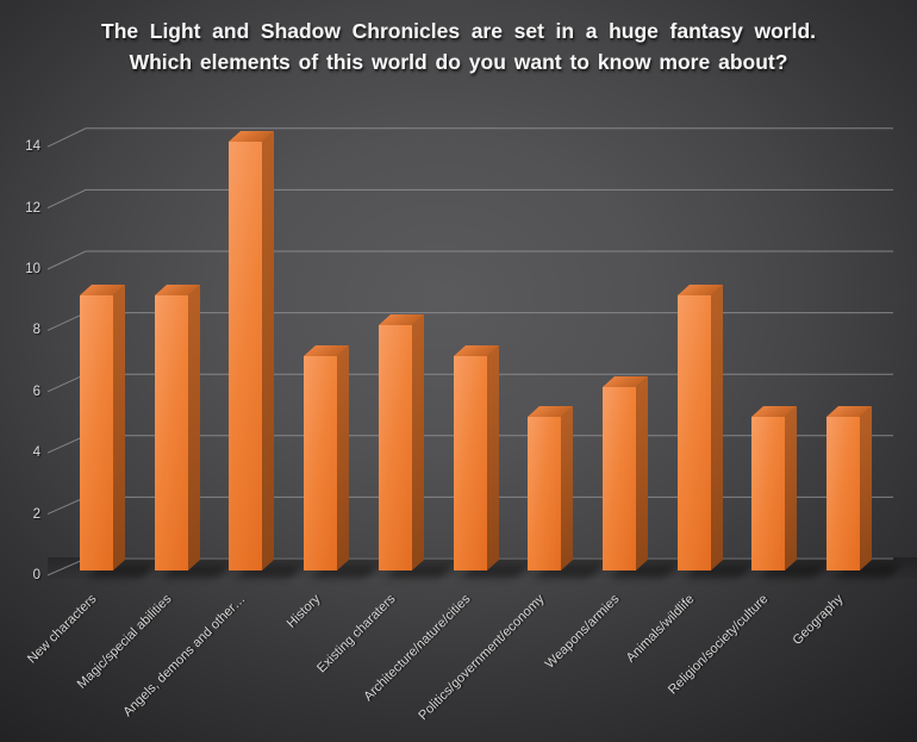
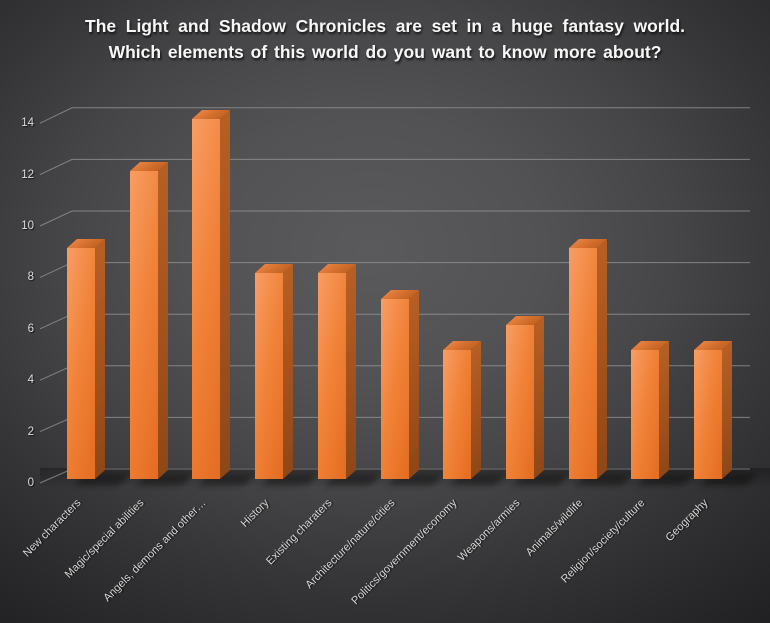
Magic/special abilities: 9 -> 12
History: 7 -> 8
